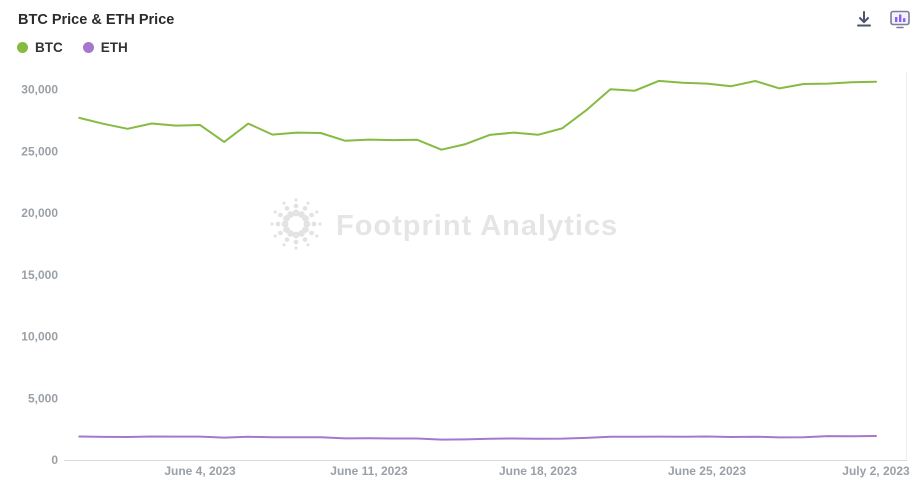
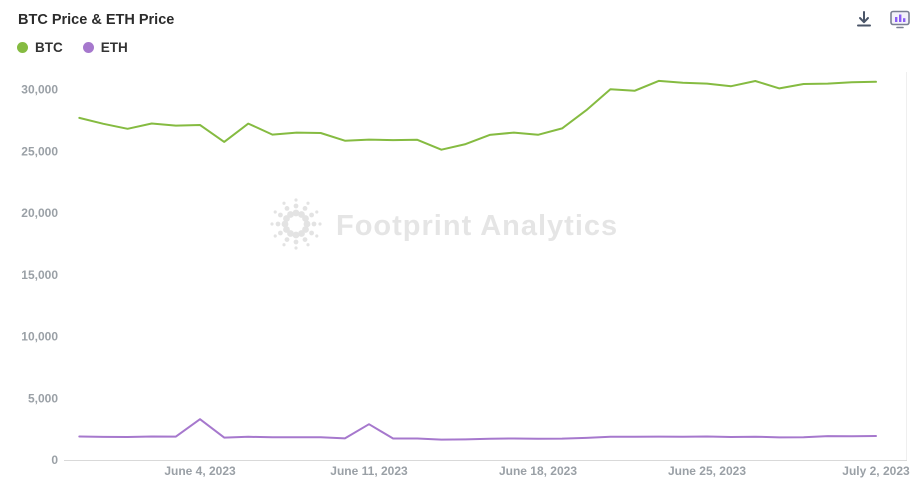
ETH/June 4, 2023: 1900 -> 3300
ETH/June 11, 2023: 1800 -> 2900
